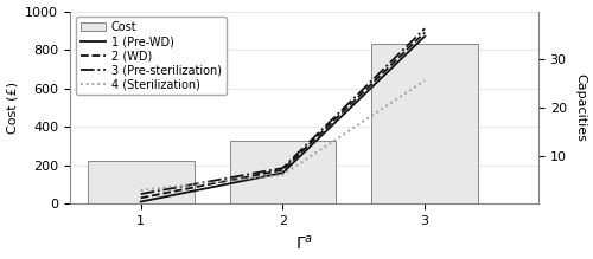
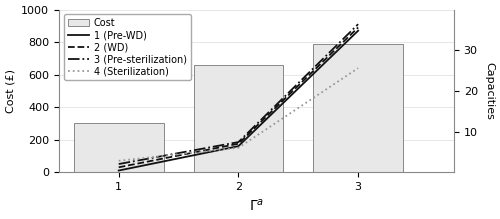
Cost/1: 220 -> 300
Cost/2: 330 -> 660
Cost/3: 830 -> 790
